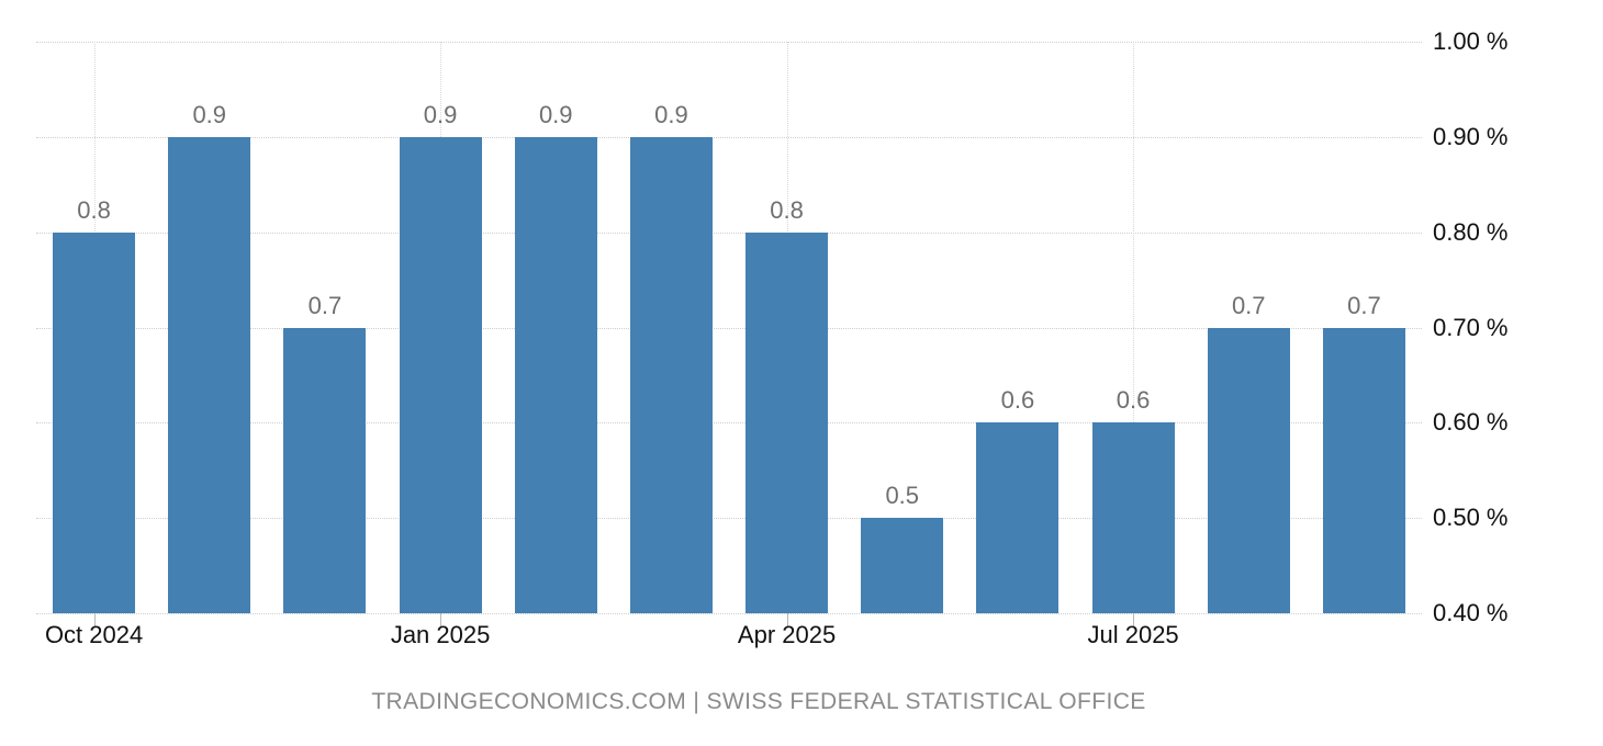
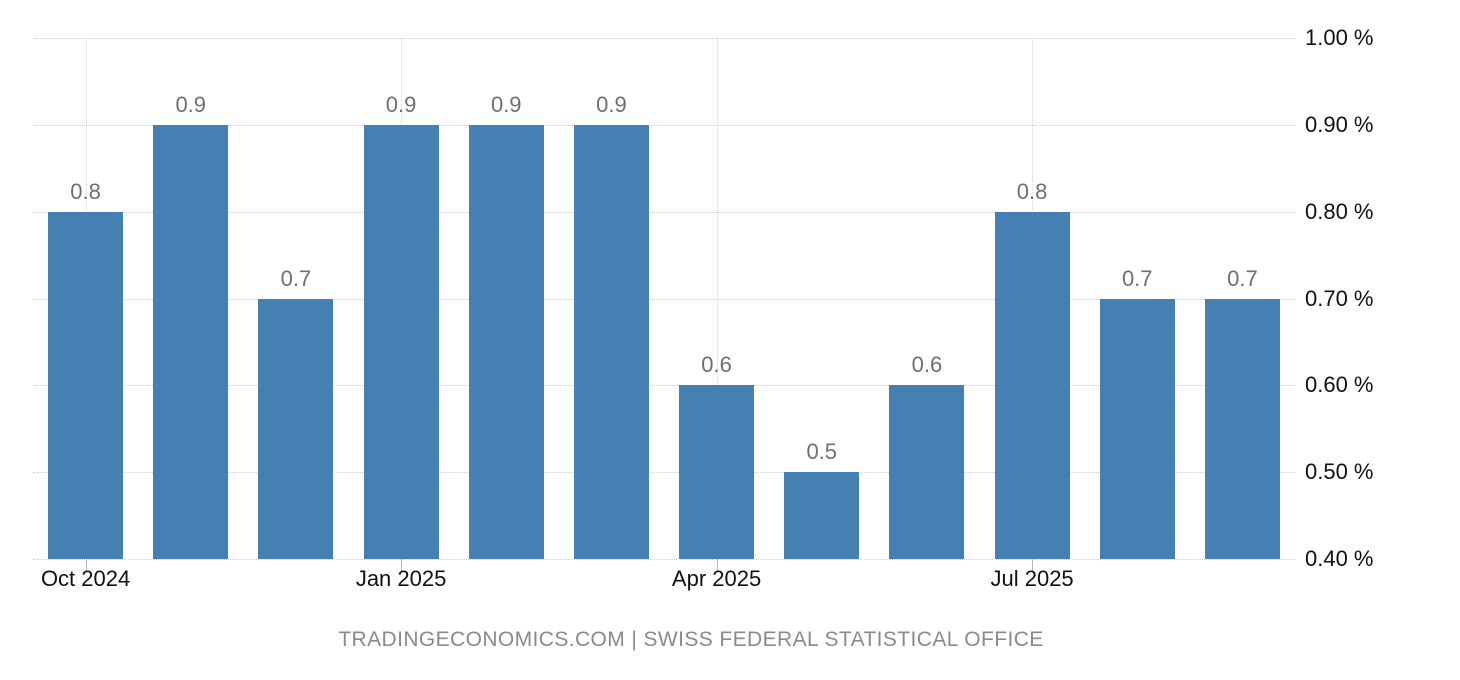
Apr 2025: 0.8 -> 0.6
Jul 2025: 0.6 -> 0.8
